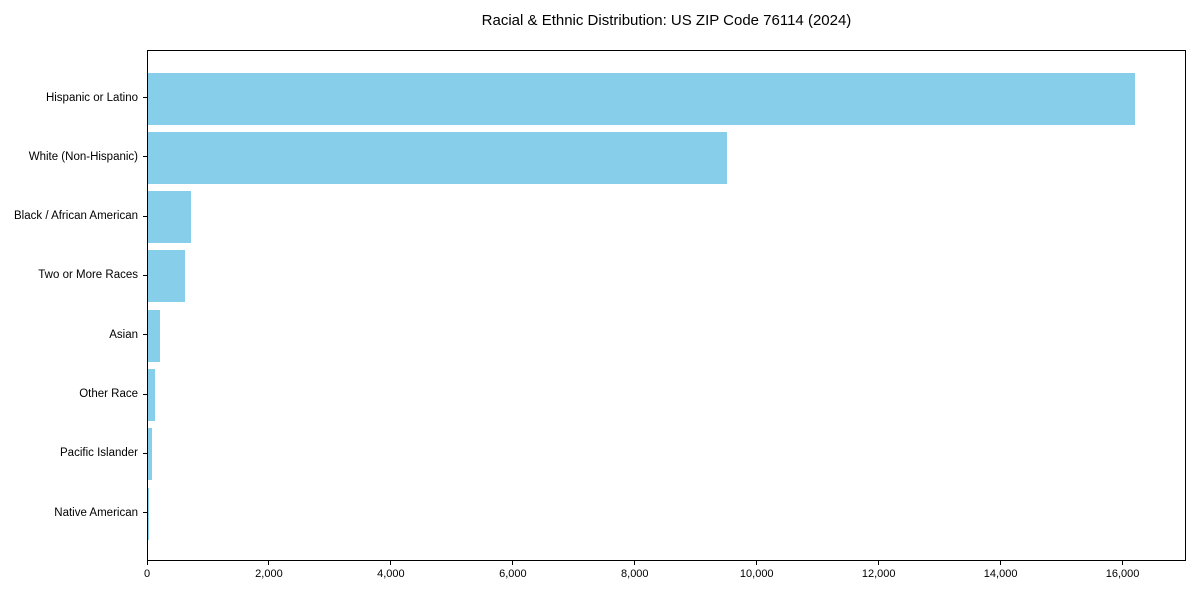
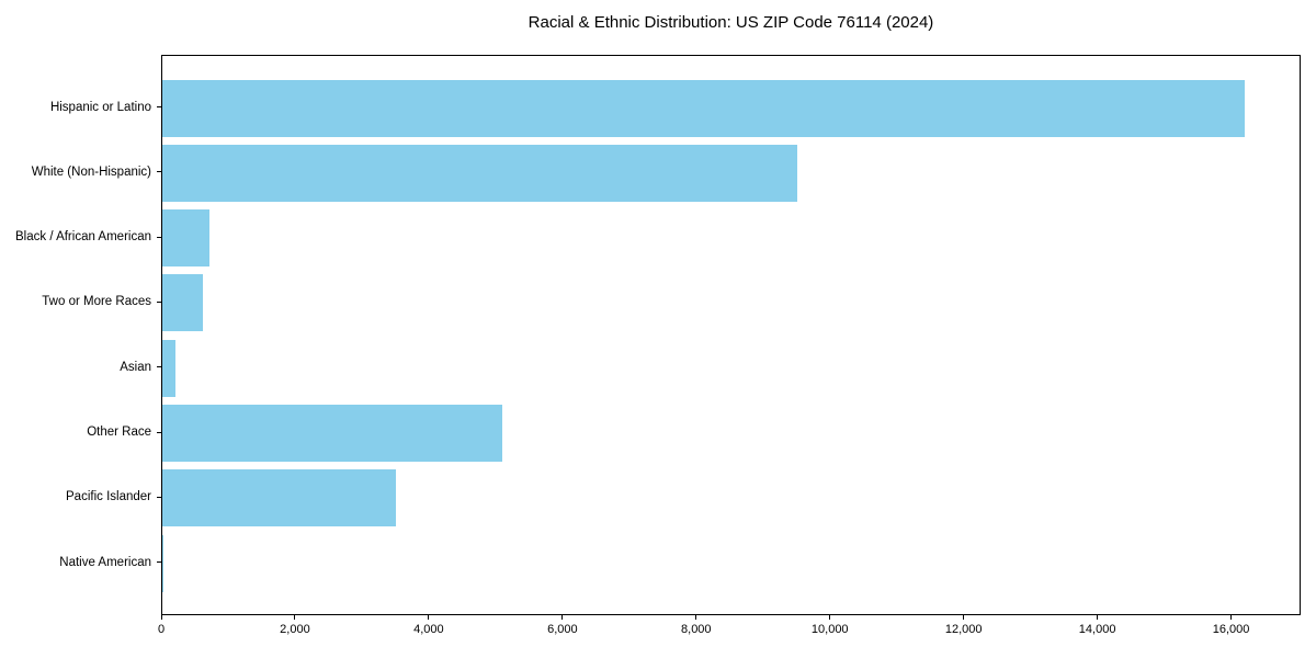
Other Race: 100 -> 5100
Pacific Islander: 100 -> 3500
